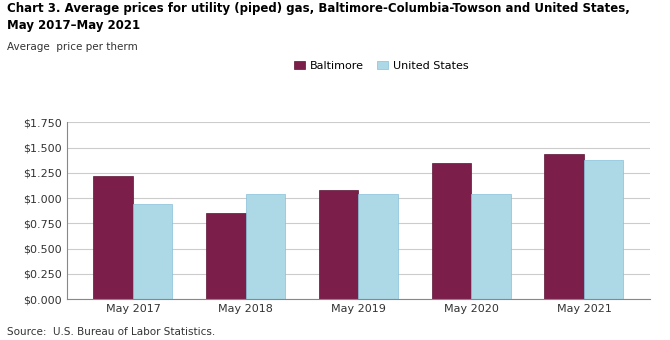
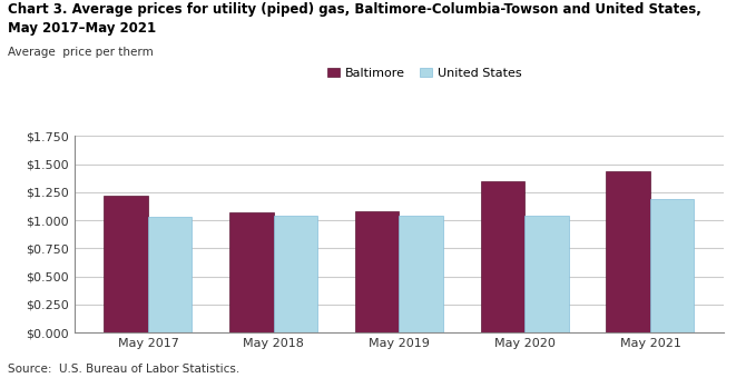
United States/May 2017: $0.94 -> $1.03
Baltimore/May 2018: $0.85 -> $1.07
United States/May 2021: $1.38 -> $1.19
